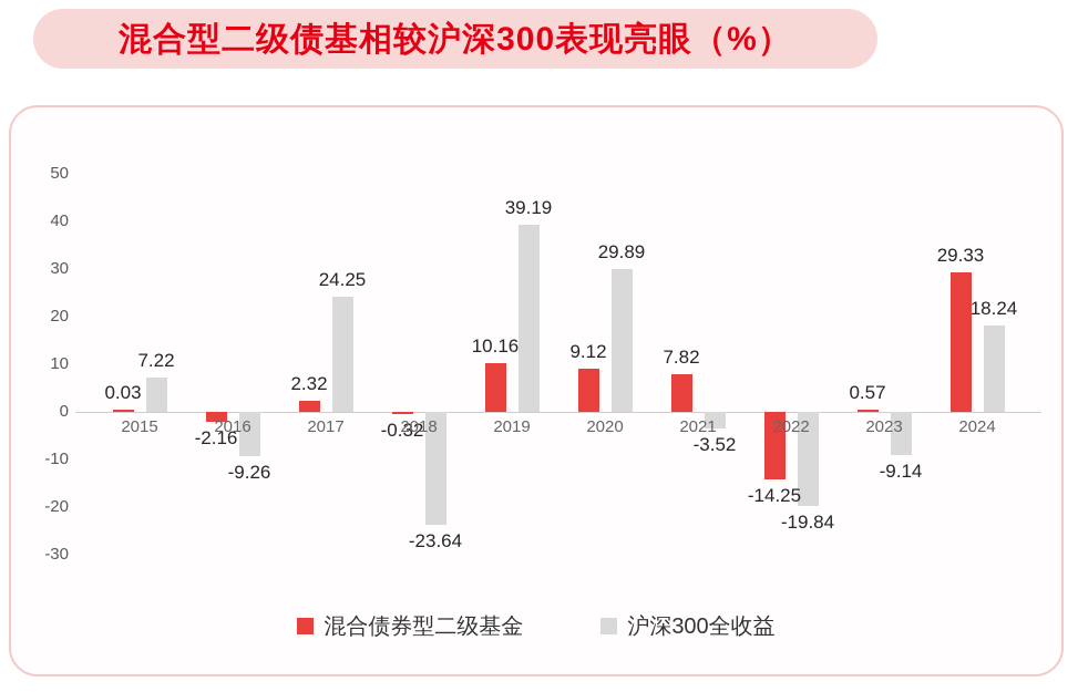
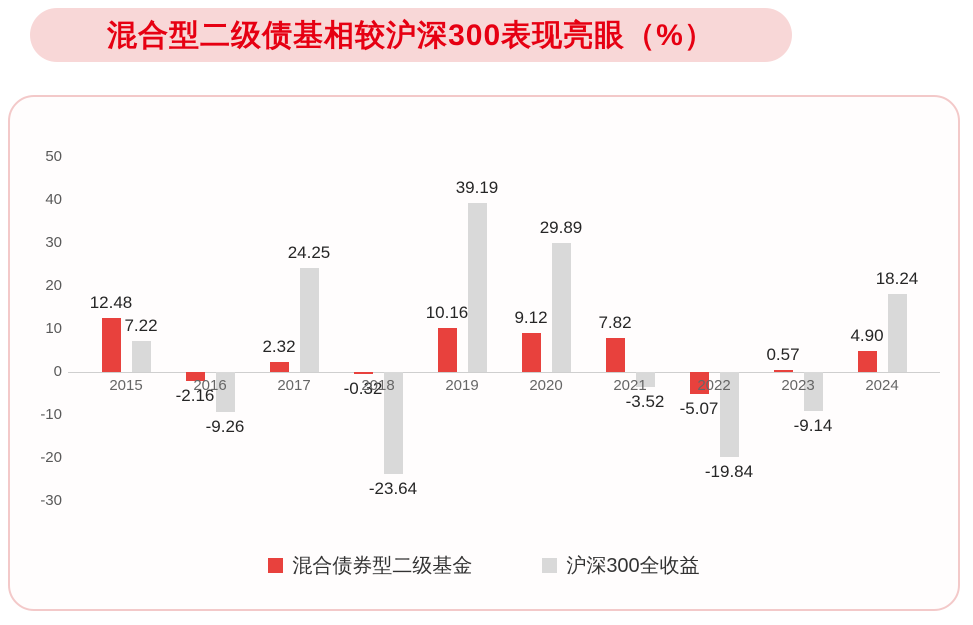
混合债券型二级基金/2015: 0.03 -> 12.48
混合债券型二级基金/2022: -14.25 -> -5.07
混合债券型二级基金/2024: 29.33 -> 4.90
